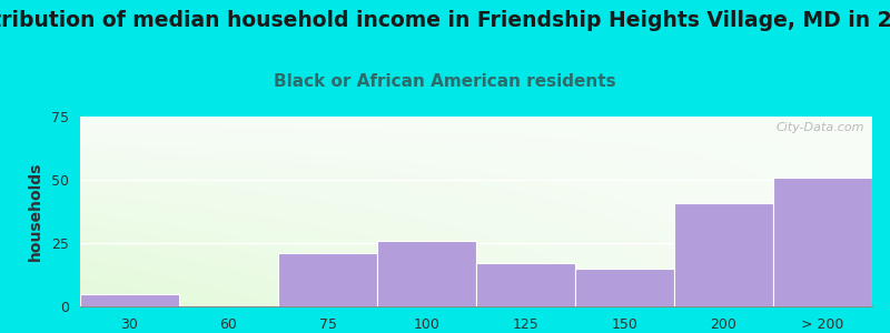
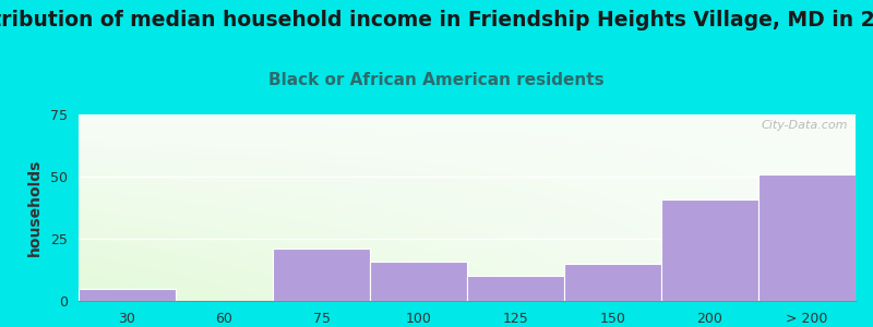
100: 26 -> 16
125: 17 -> 10
